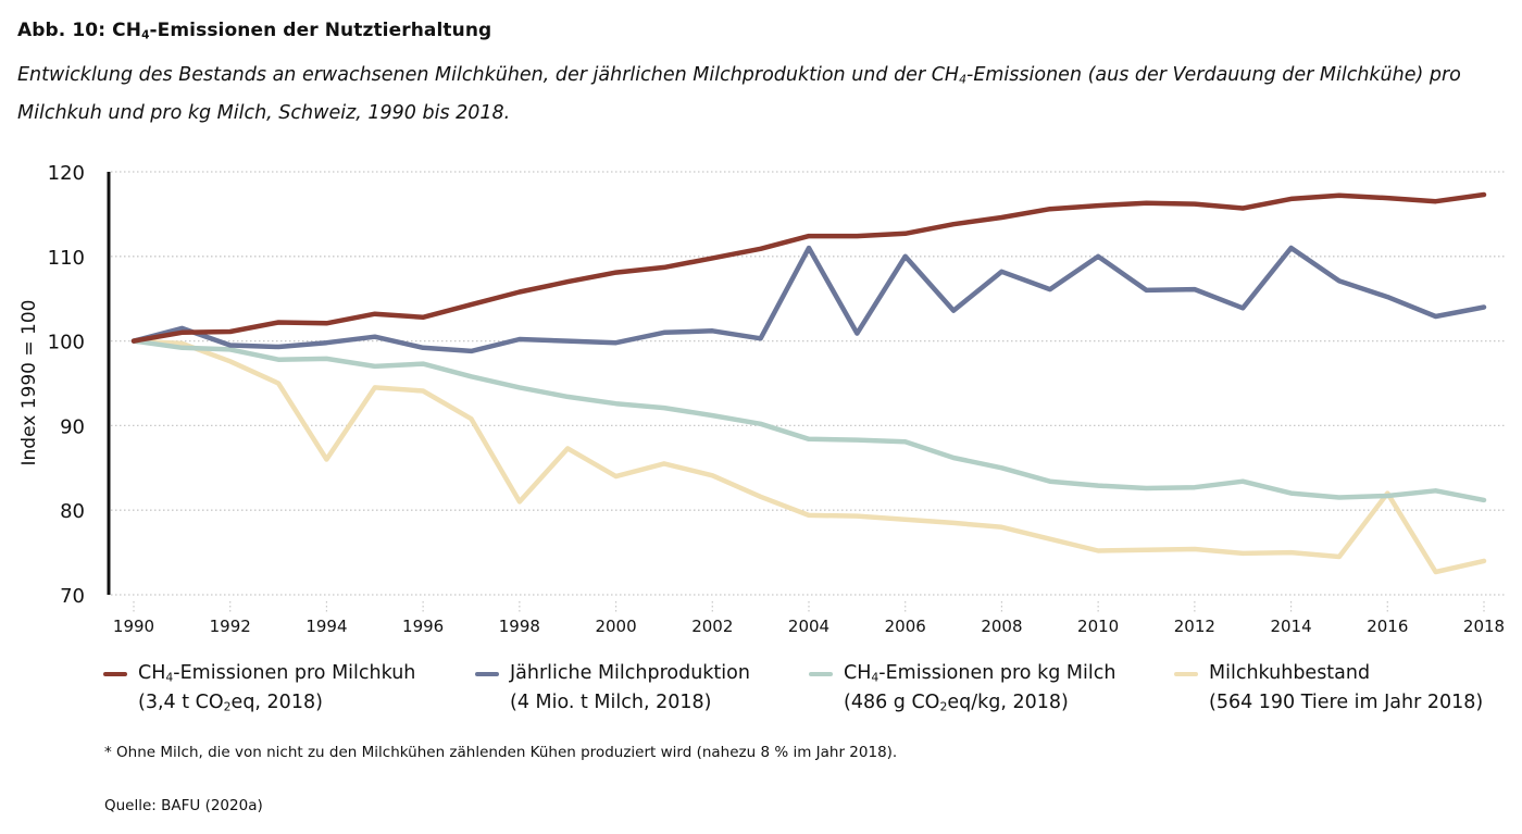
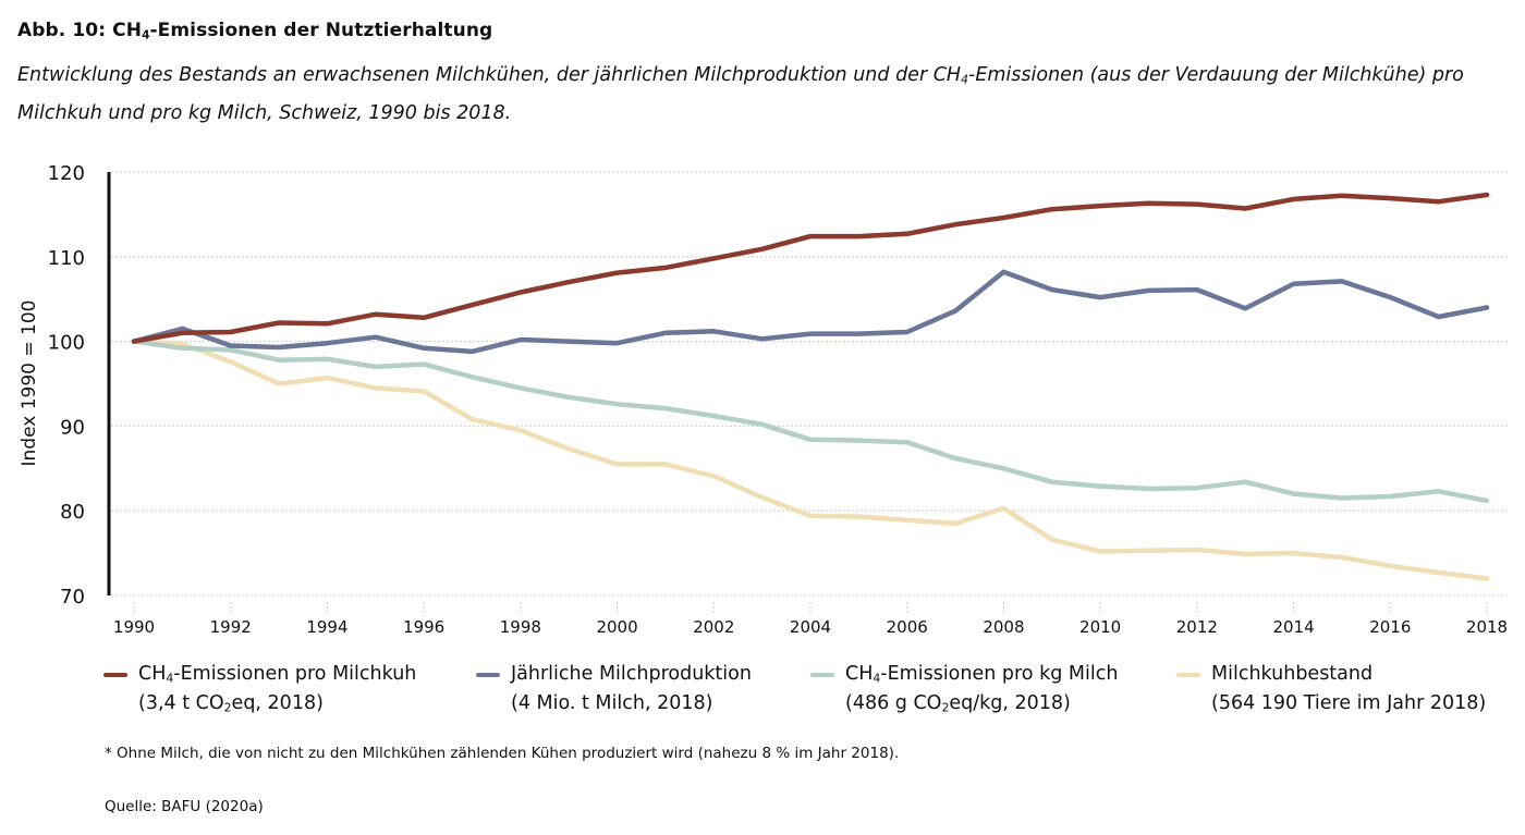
Milchkuhbestand (564 190 Tiere im Jahr 2018)/1994: 86 -> 96
Milchkuhbestand (564 190 Tiere im Jahr 2018)/1998: 81 -> 90
Milchkuhbestand (564 190 Tiere im Jahr 2018)/2000: 84 -> 86
Jährliche Milchproduktion (4 Mio. t Milch, 2018)/2004: 111 -> 101
Jährliche Milchproduktion (4 Mio. t Milch, 2018)/2006: 110 -> 101
Milchkuhbestand (564 190 Tiere im Jahr 2018)/2008: 78 -> 80
Jährliche Milchproduktion (4 Mio. t Milch, 2018)/2010: 110 -> 105
Jährliche Milchproduktion (4 Mio. t Milch, 2018)/2014: 111 -> 107
Milchkuhbestand (564 190 Tiere im Jahr 2018)/2016: 82 -> 74
Milchkuhbestand (564 190 Tiere im Jahr 2018)/2018: 74 -> 72
